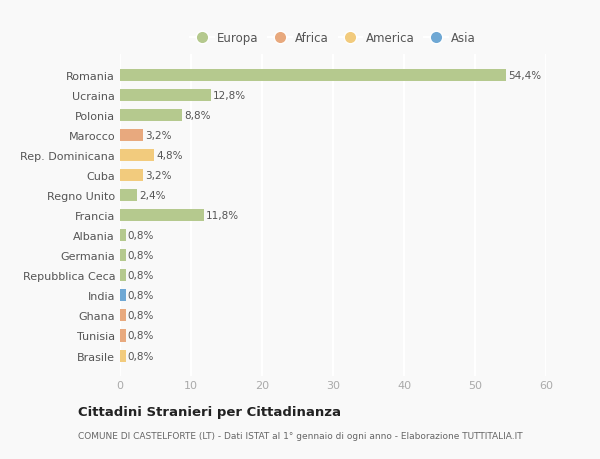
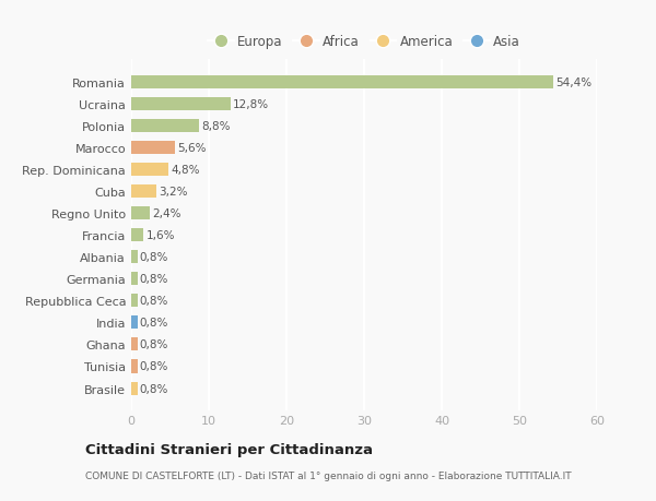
Marocco: 3,2% -> 5,6%
Francia: 11,8% -> 1,6%
